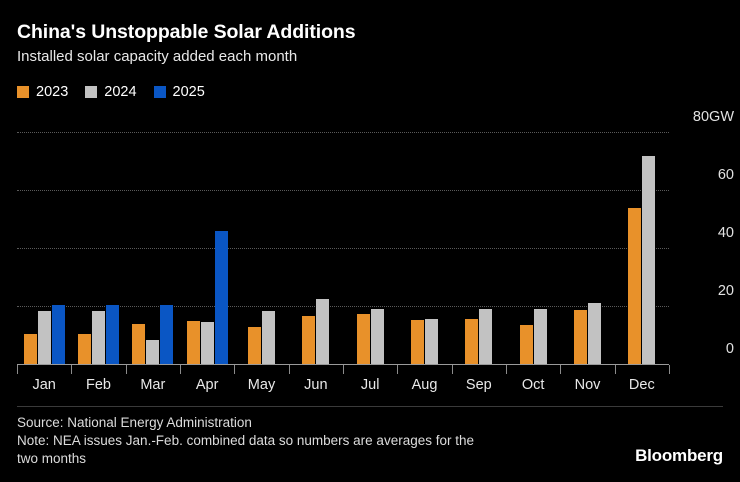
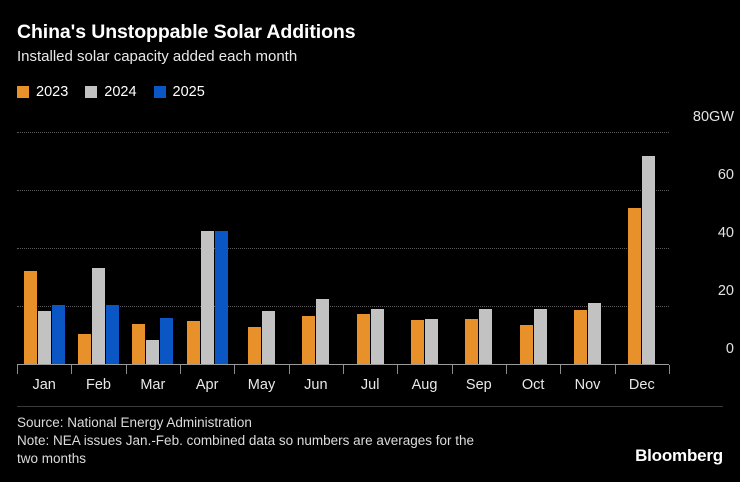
2023/Jan: 10 -> 32
2024/Feb: 18 -> 33
2025/Mar: 20 -> 16
2024/Apr: 14 -> 46
